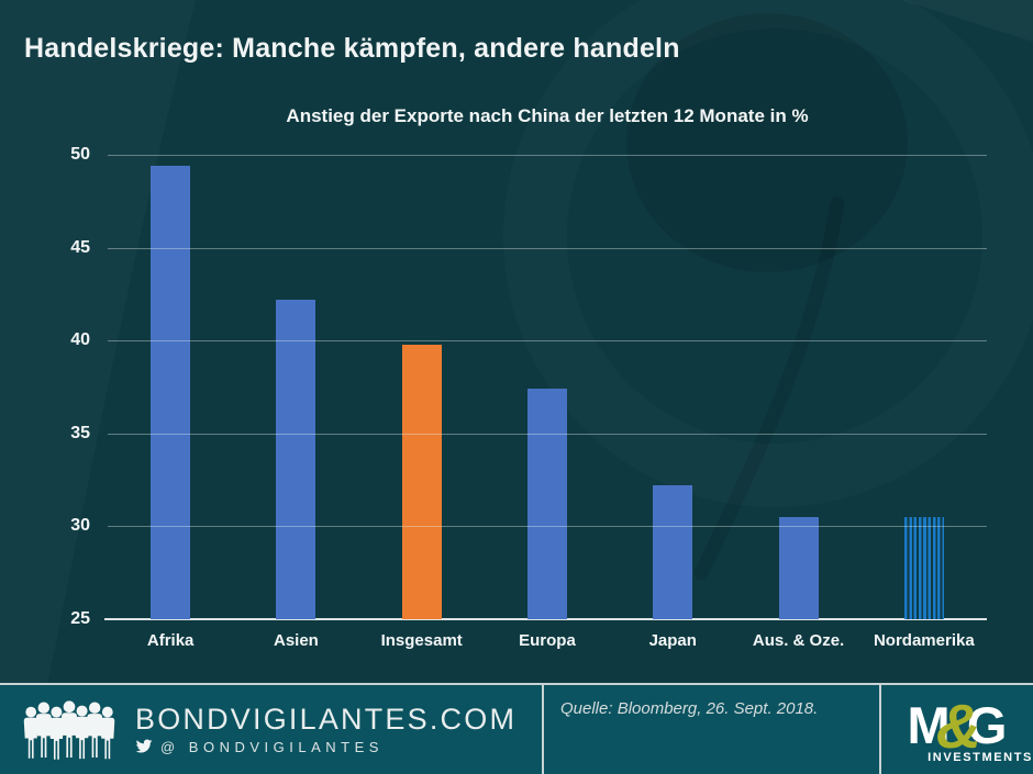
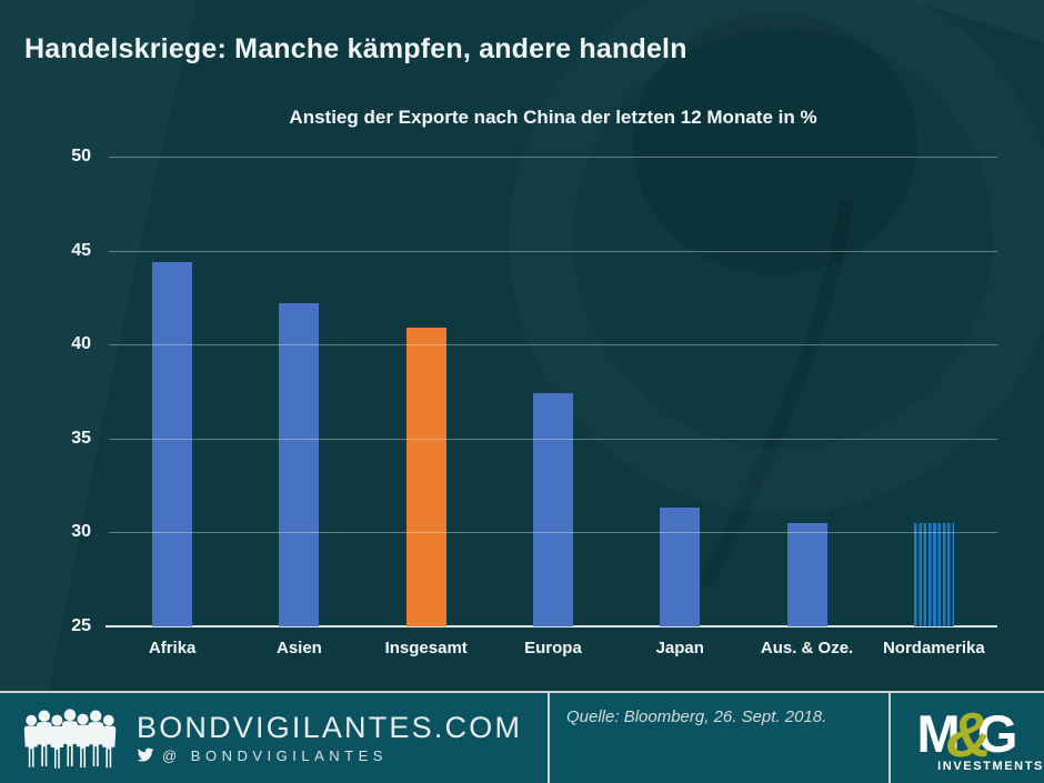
Afrika: 49.4 -> 44.4
Insgesamt: 39.8 -> 40.9
Japan: 32.2 -> 31.3
